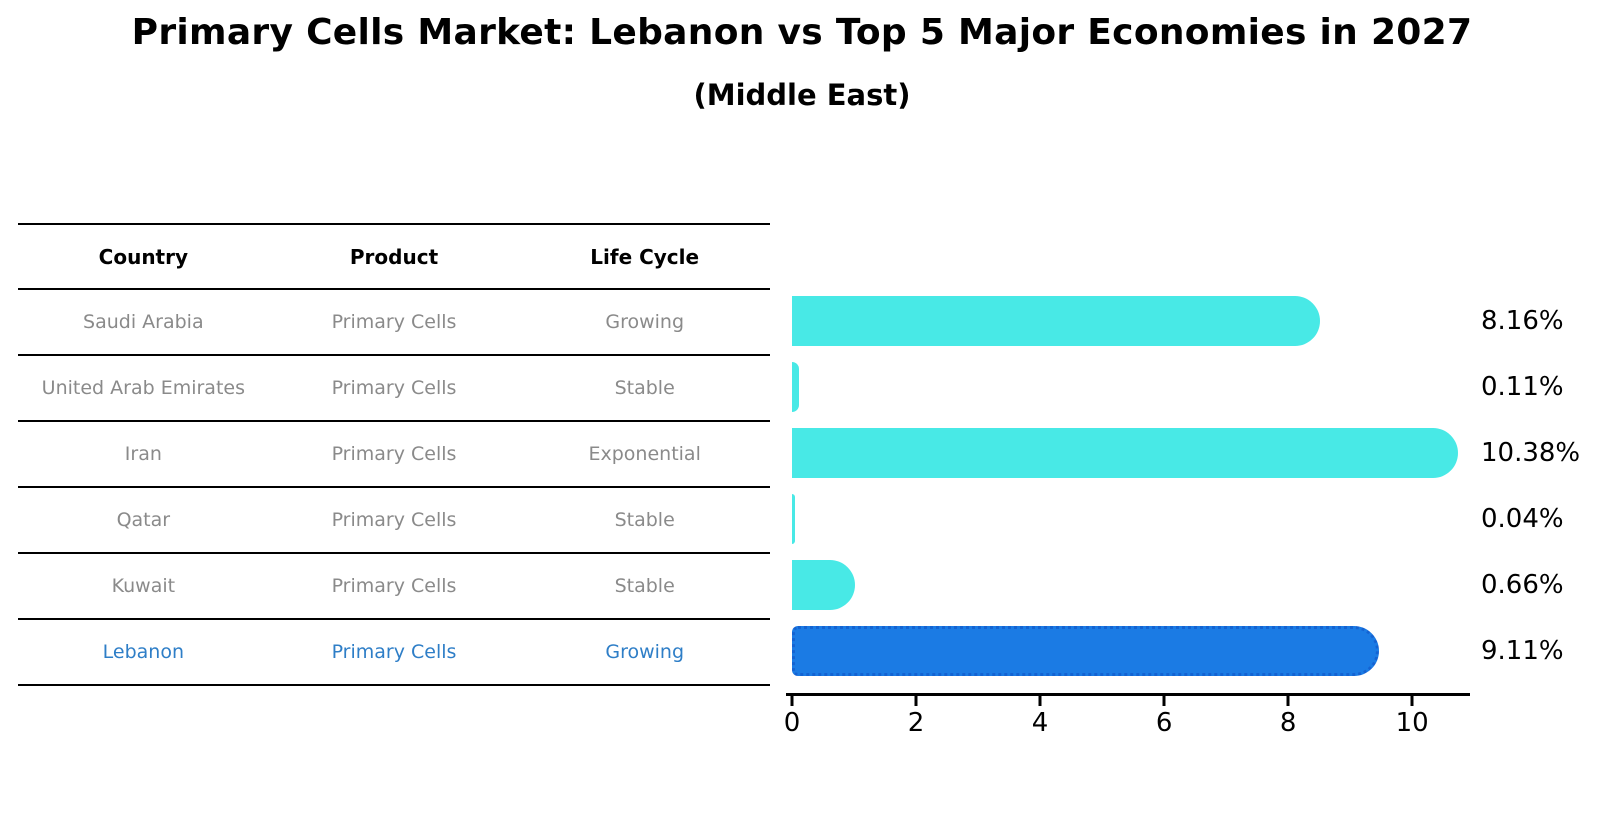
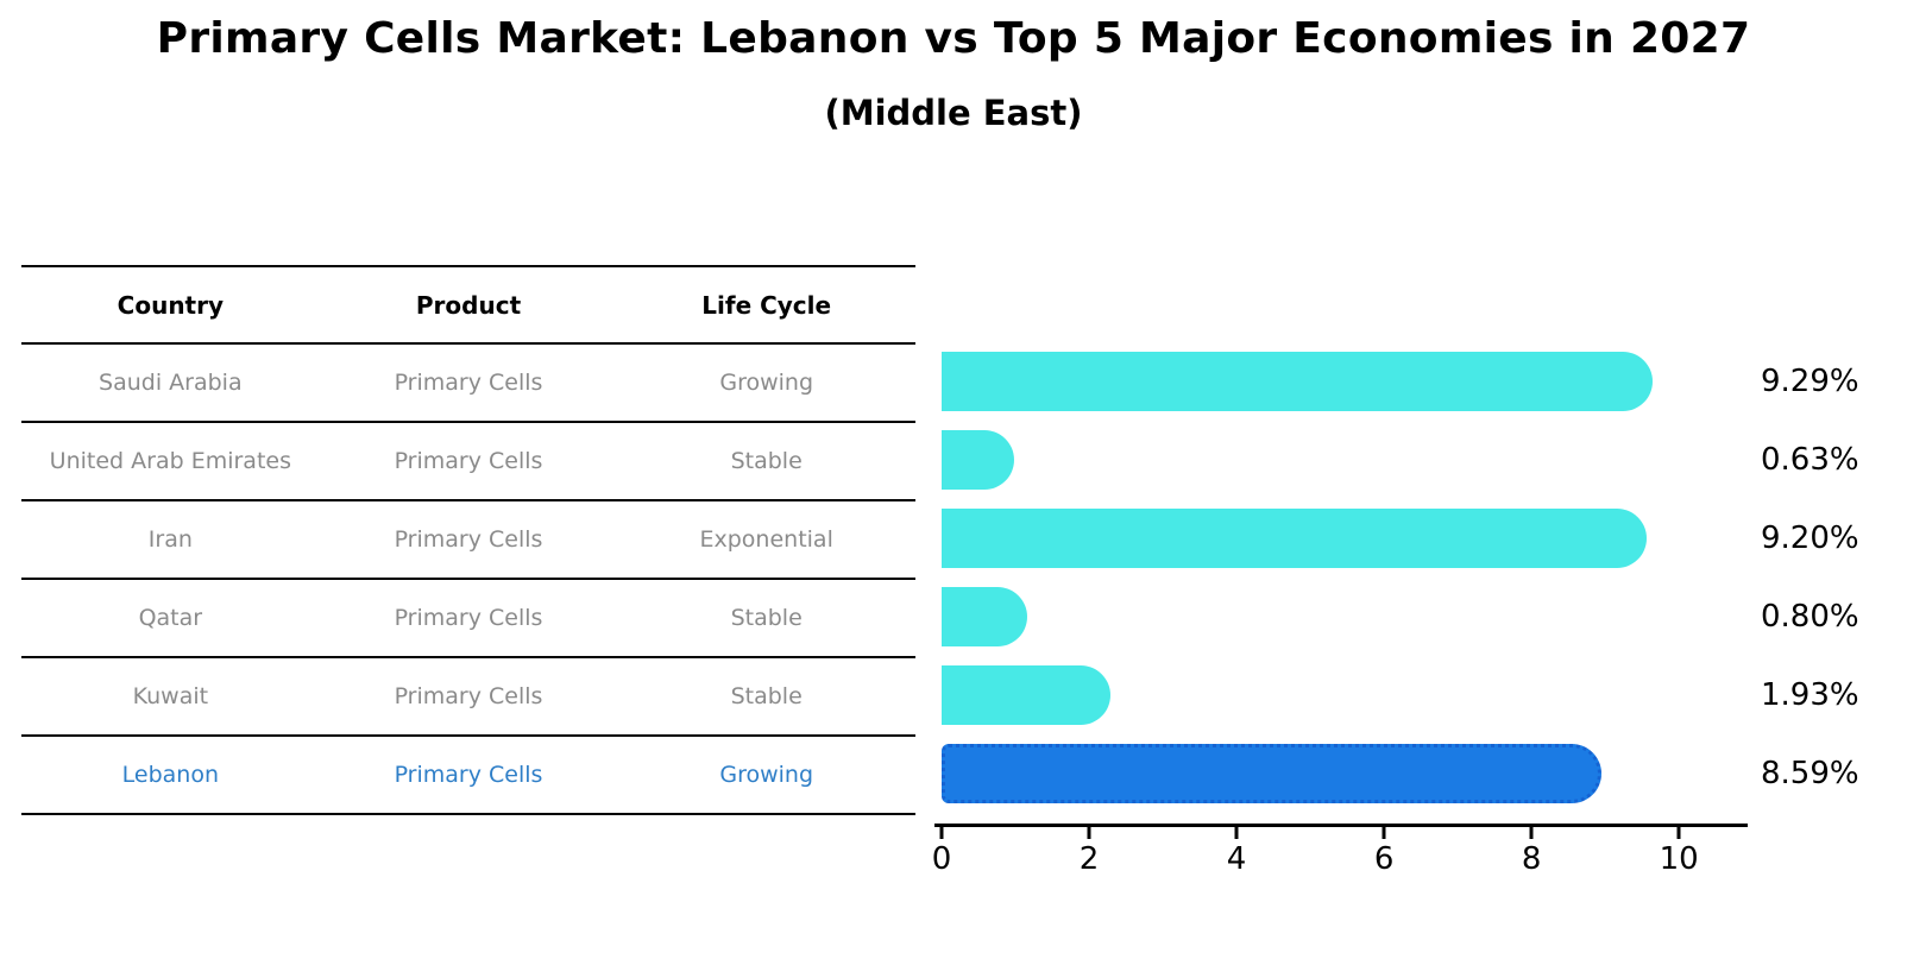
Saudi Arabia: 8.16% -> 9.29%
United Arab Emirates: 0.11% -> 0.63%
Iran: 10.38% -> 9.20%
Qatar: 0.04% -> 0.80%
Kuwait: 0.66% -> 1.93%
Lebanon: 9.11% -> 8.59%
